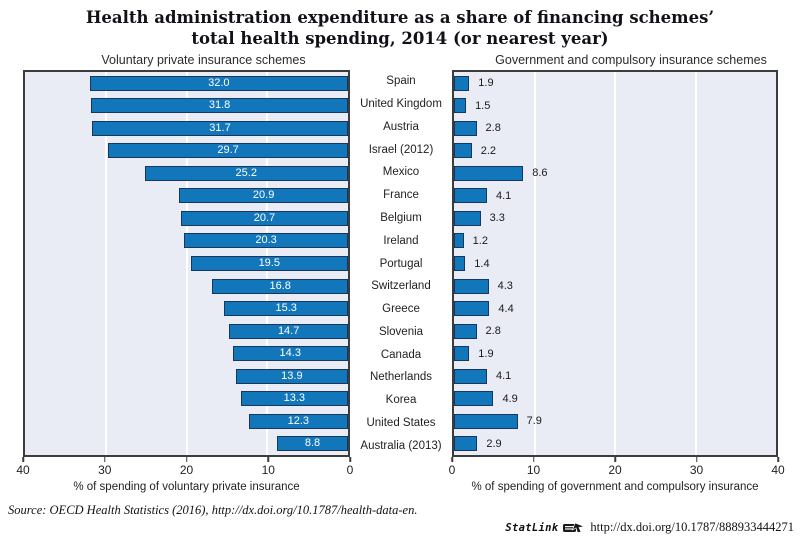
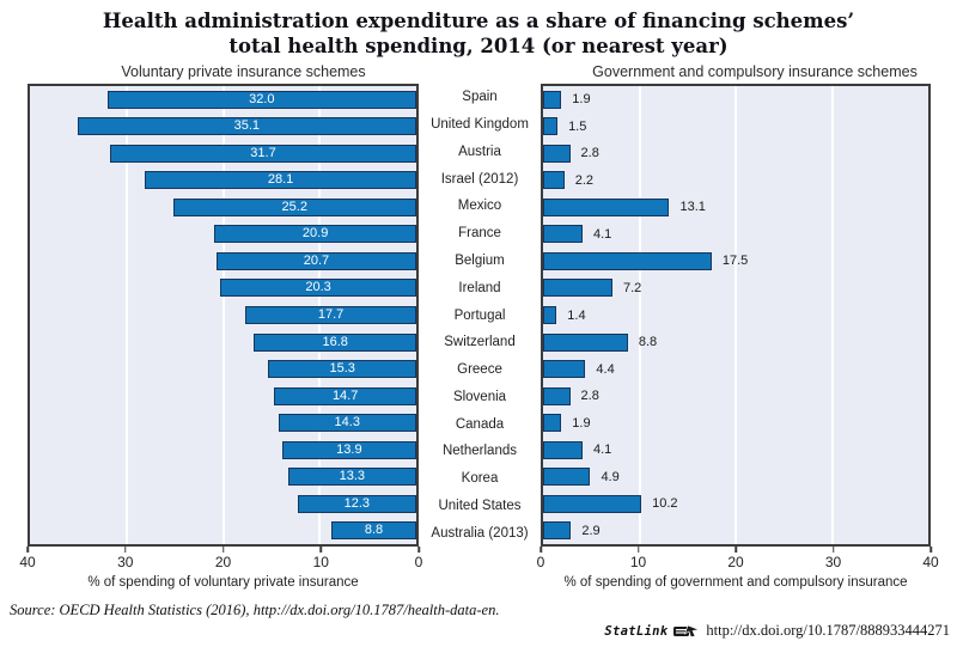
Voluntary private insurance schemes/United Kingdom: 31.8 -> 35.1
Voluntary private insurance schemes/Israel (2012): 29.7 -> 28.1
Government and compulsory insurance schemes/Mexico: 8.6 -> 13.1
Government and compulsory insurance schemes/Belgium: 3.3 -> 17.5
Government and compulsory insurance schemes/Ireland: 1.2 -> 7.2
Voluntary private insurance schemes/Portugal: 19.5 -> 17.7
Government and compulsory insurance schemes/Switzerland: 4.3 -> 8.8
Government and compulsory insurance schemes/United States: 7.9 -> 10.2
